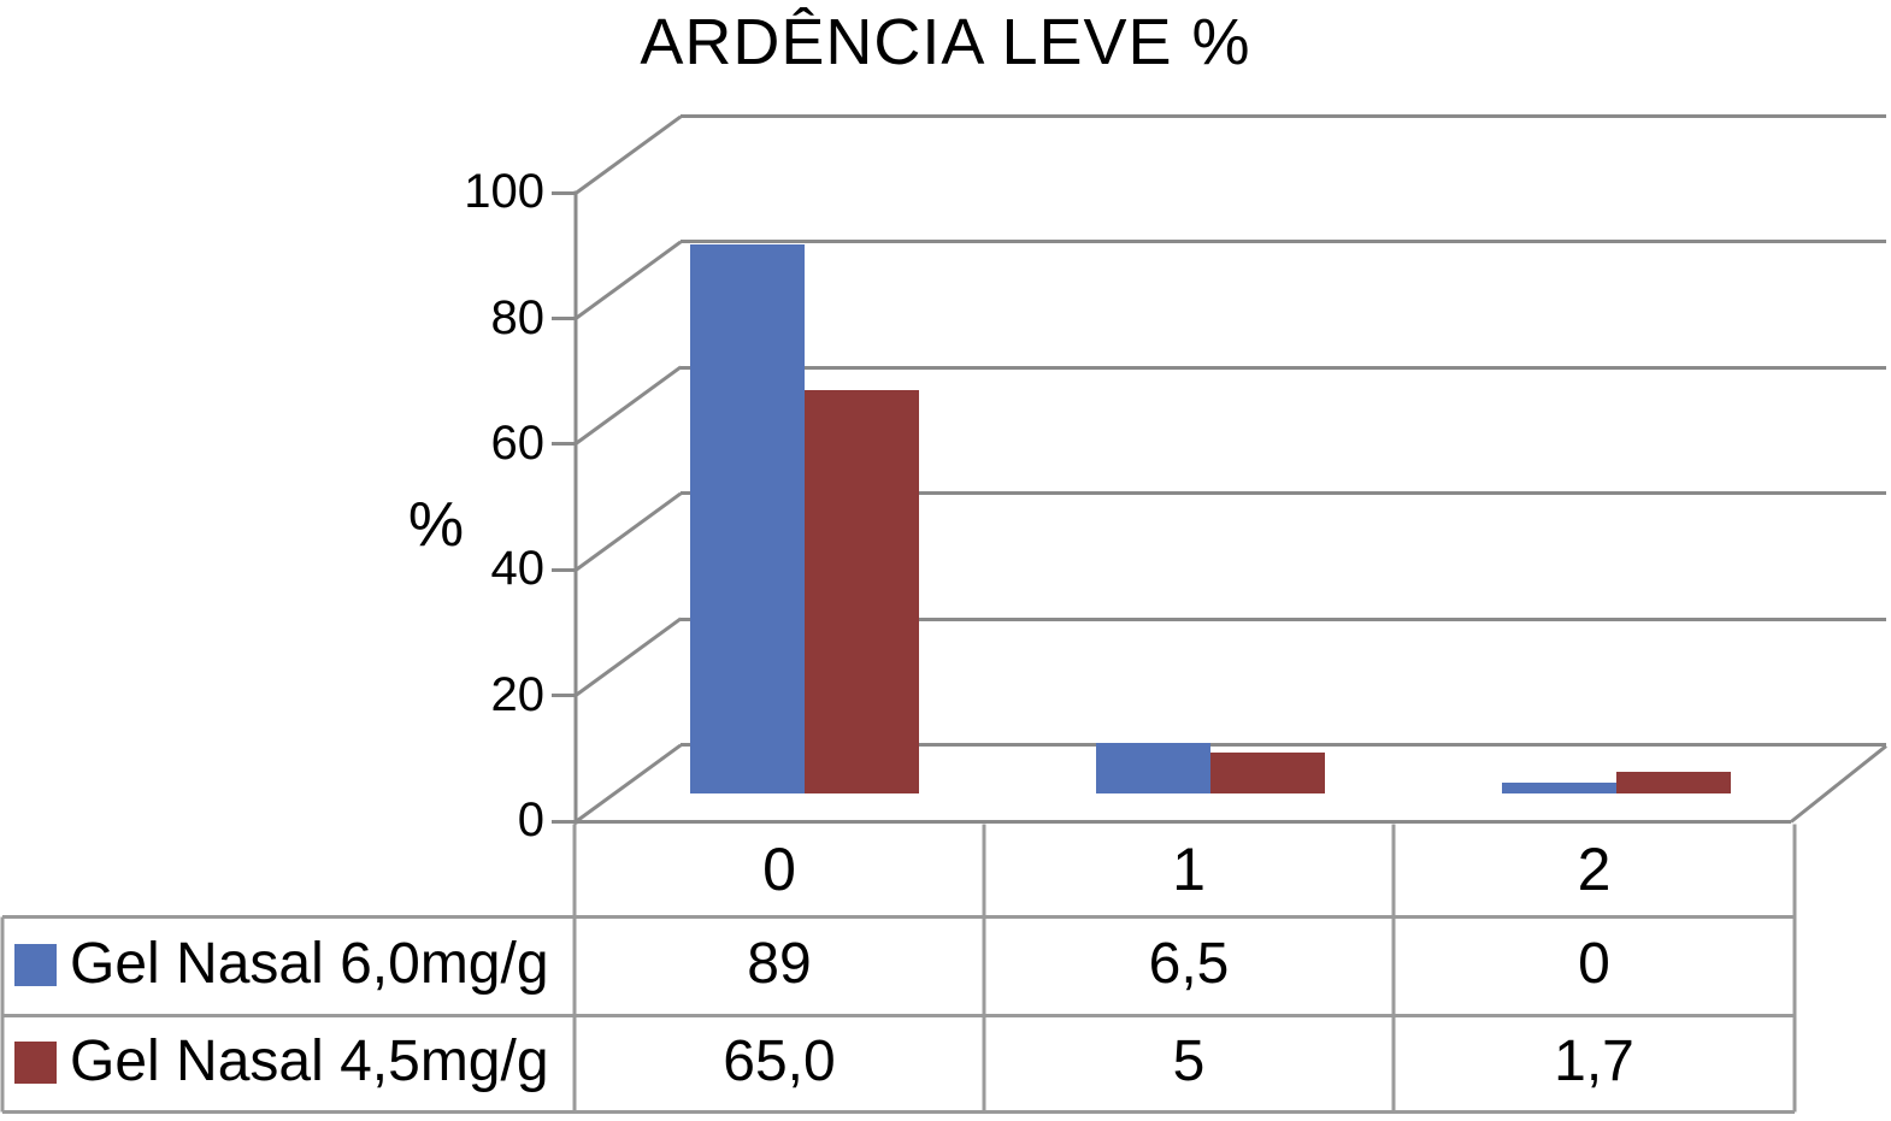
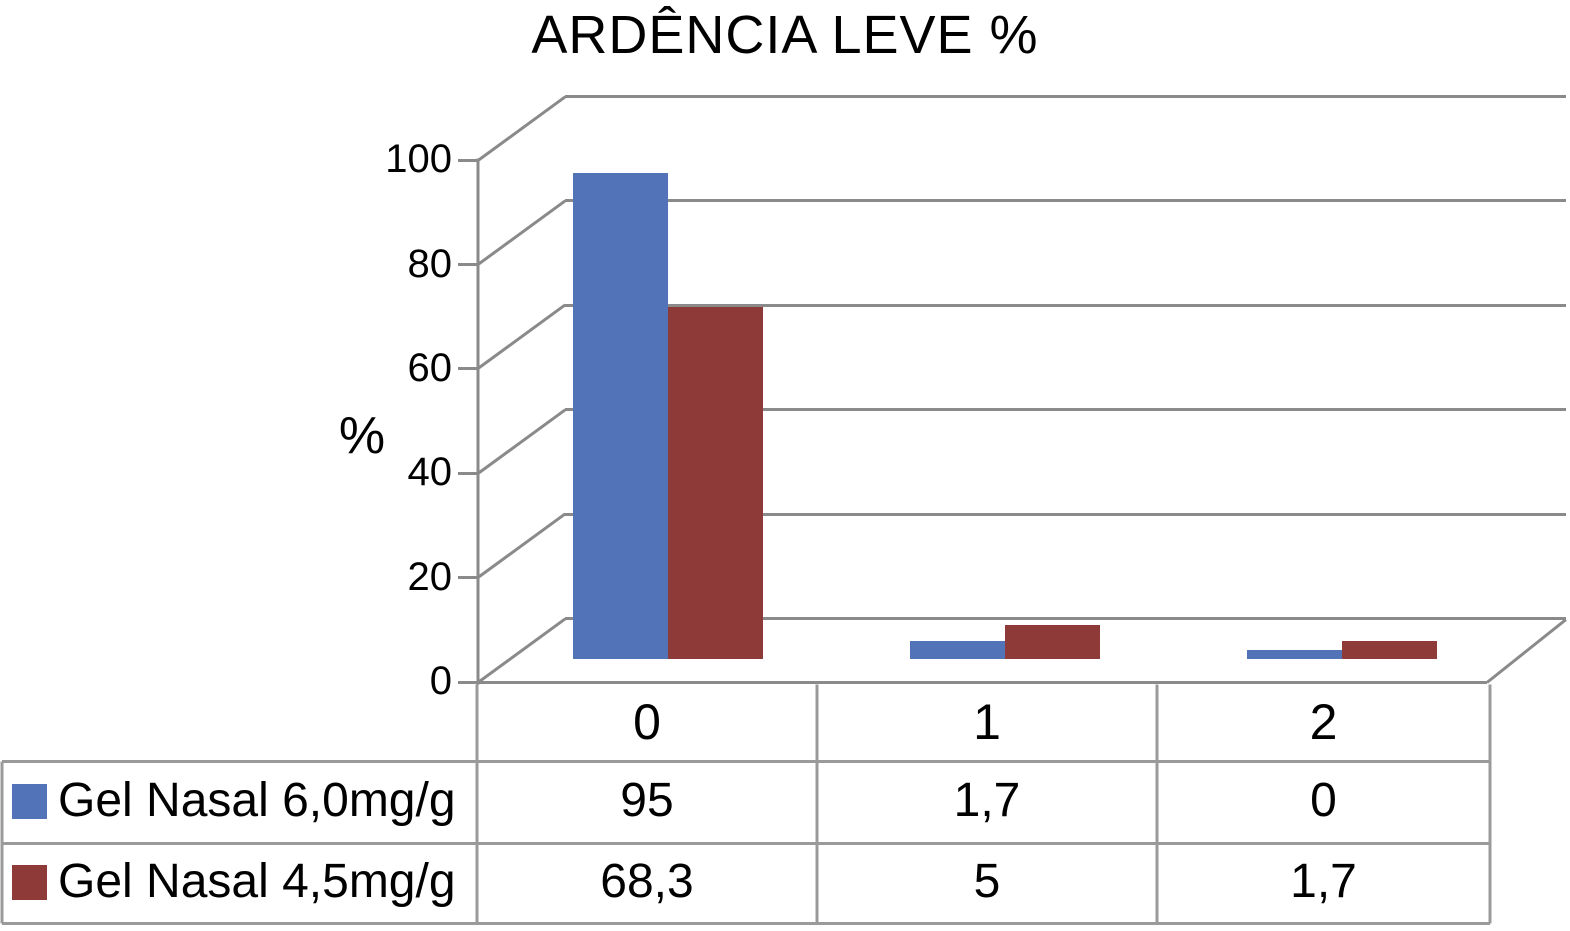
Gel Nasal 6,0mg/g/0: 89 -> 95
Gel Nasal 4,5mg/g/0: 65,0 -> 68,3
Gel Nasal 6,0mg/g/1: 6,5 -> 1,7
